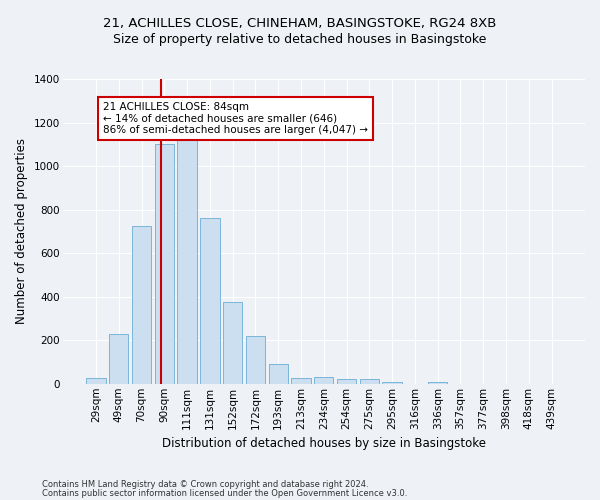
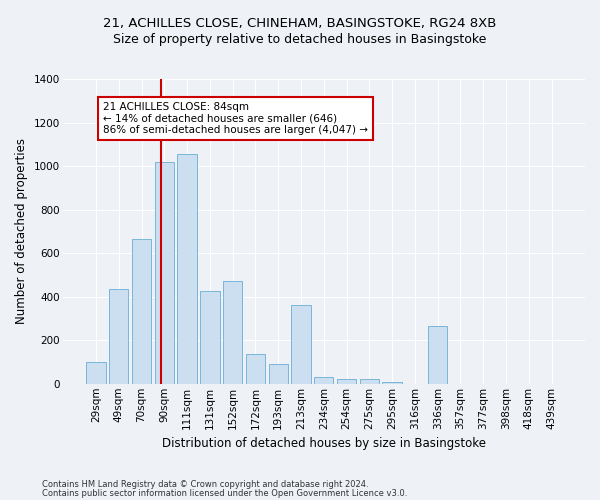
29sqm: 25 -> 100
49sqm: 230 -> 435
70sqm: 725 -> 665
90sqm: 1100 -> 1020
111sqm: 1120 -> 1055
131sqm: 760 -> 425
152sqm: 375 -> 470
172sqm: 220 -> 135
213sqm: 25 -> 360
336sqm: 10 -> 265
